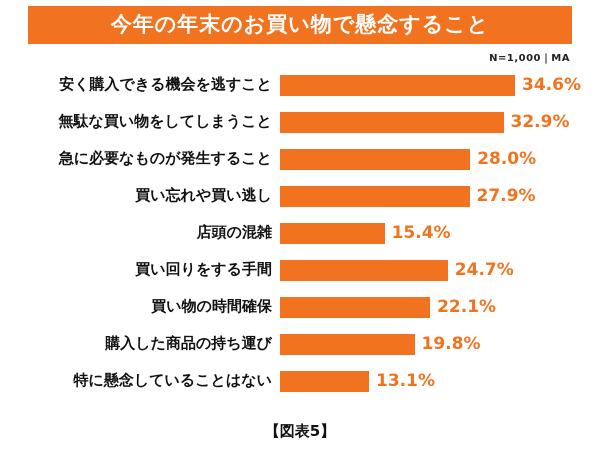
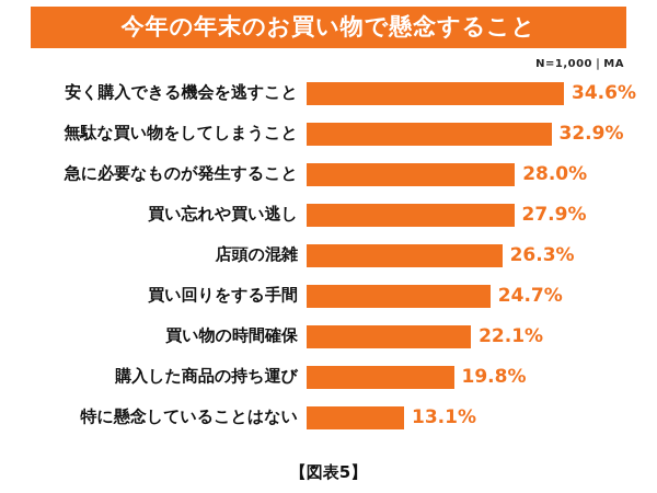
店頭の混雑: 15.4% -> 26.3%
